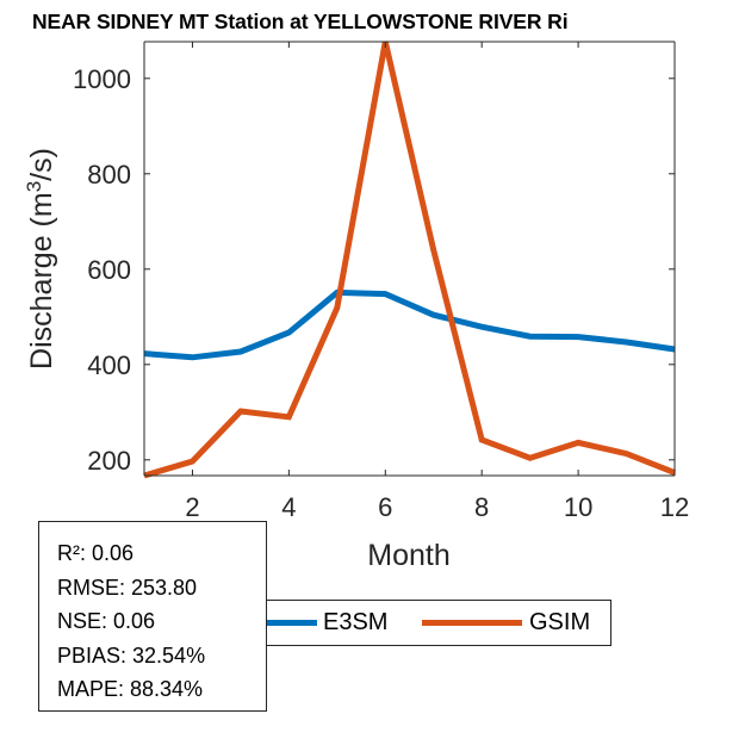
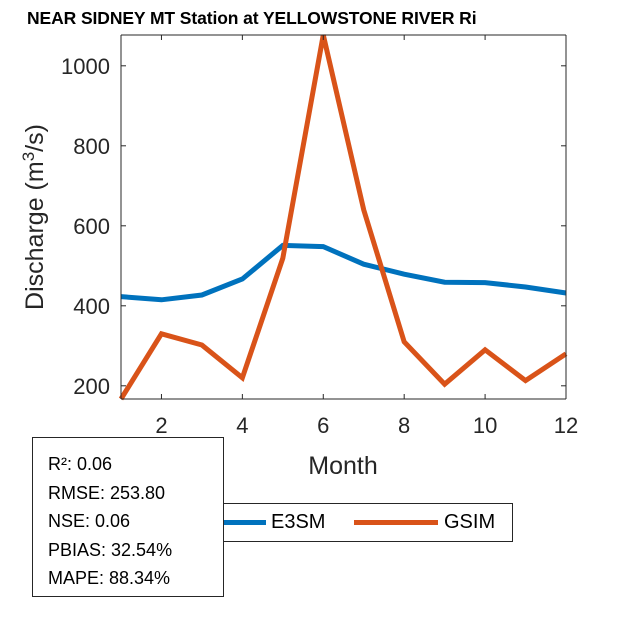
GSIM/2: 200 -> 330
GSIM/4: 290 -> 220
GSIM/8: 240 -> 310
GSIM/10: 240 -> 290
GSIM/12: 170 -> 280
